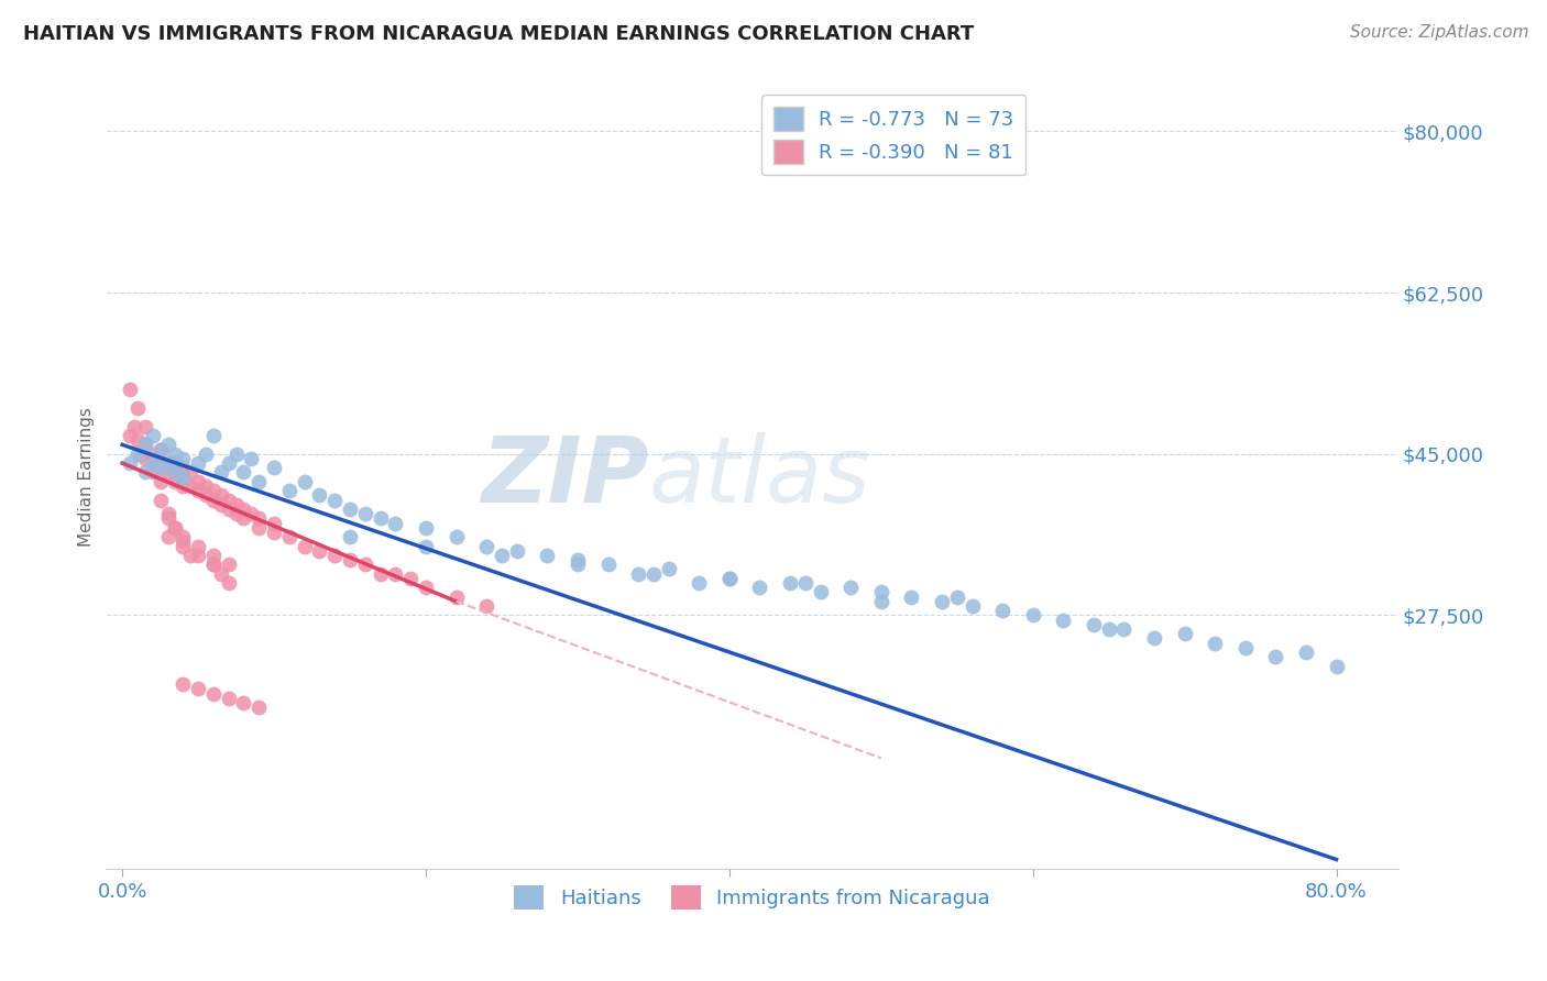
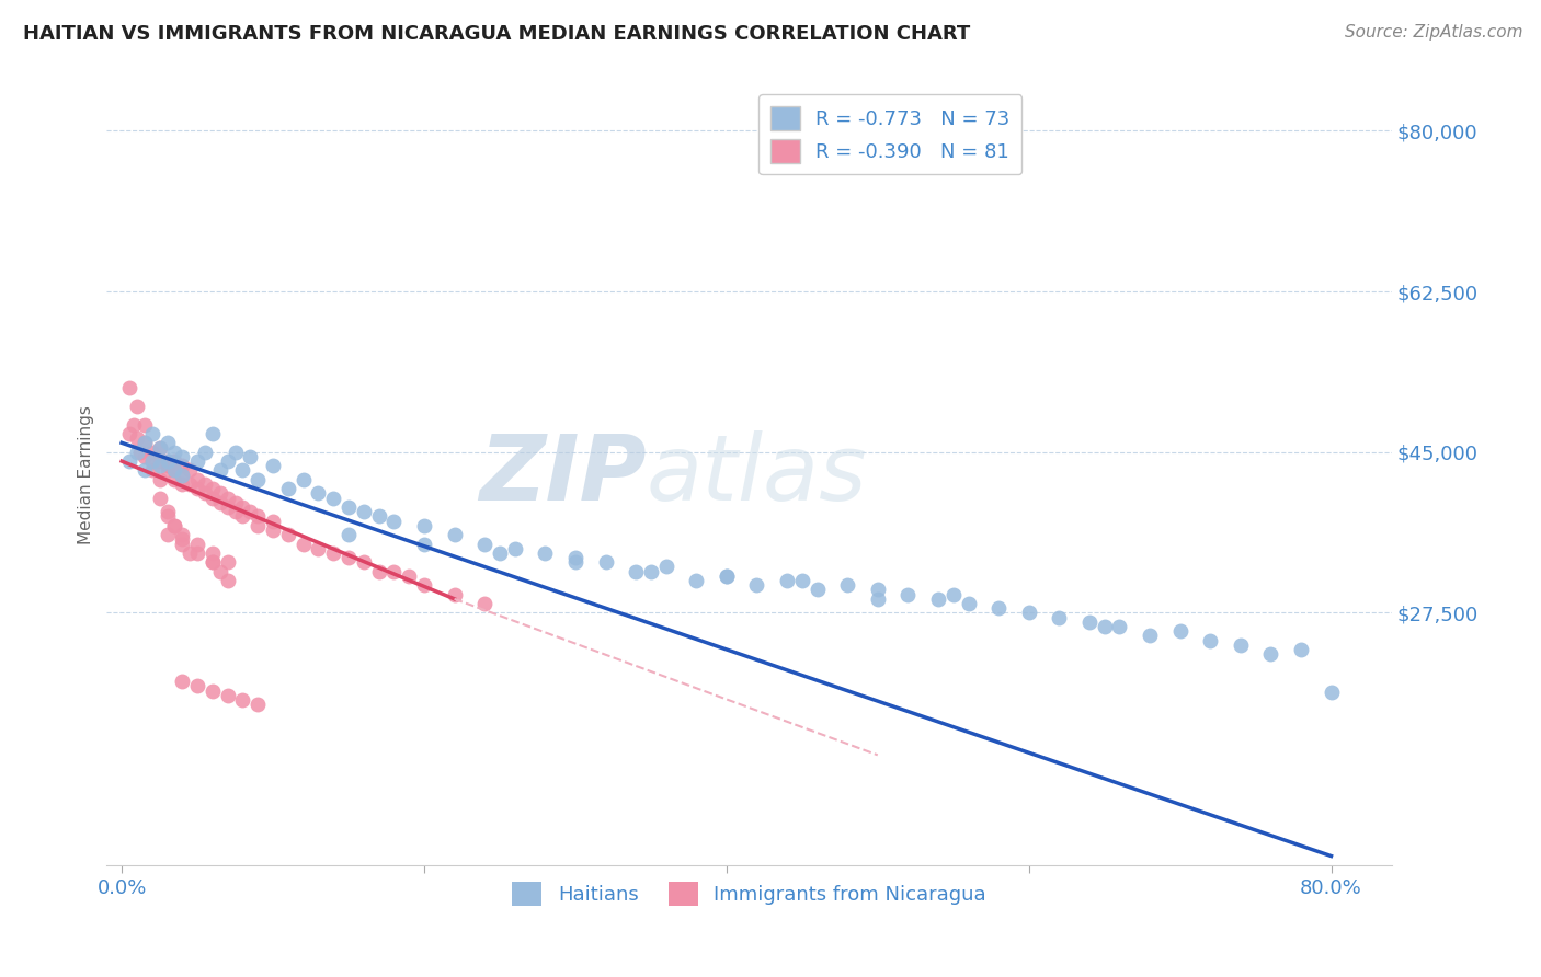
Haitians/80.0%: $22,000 -> $18,800
